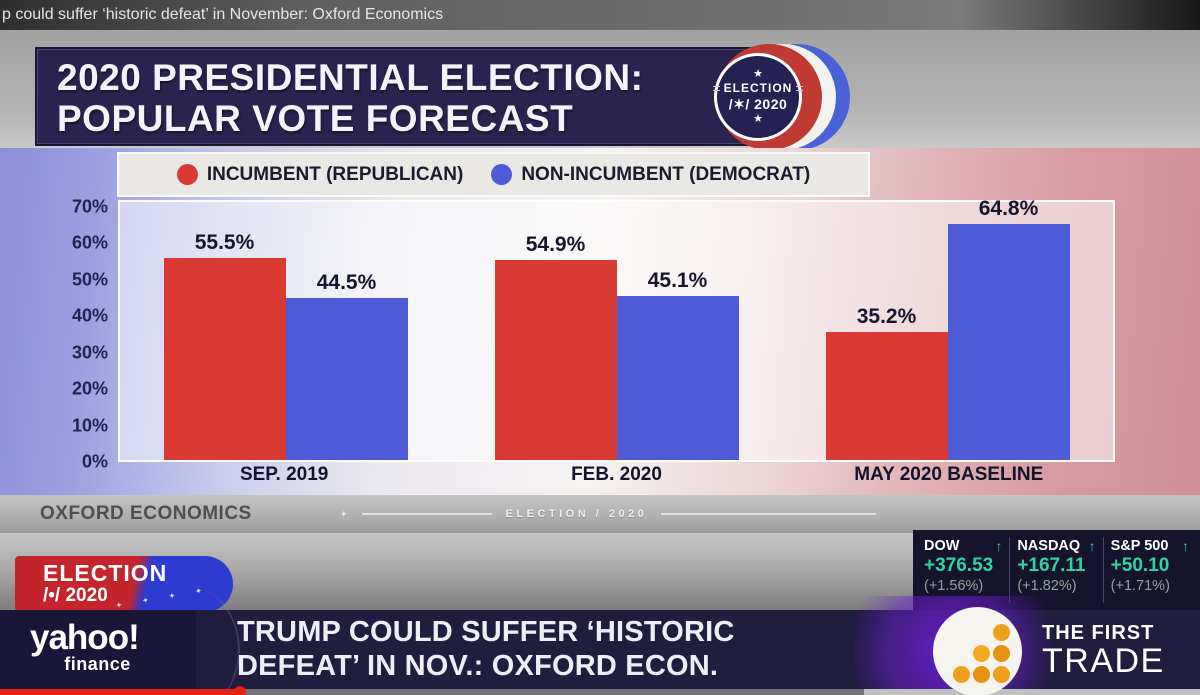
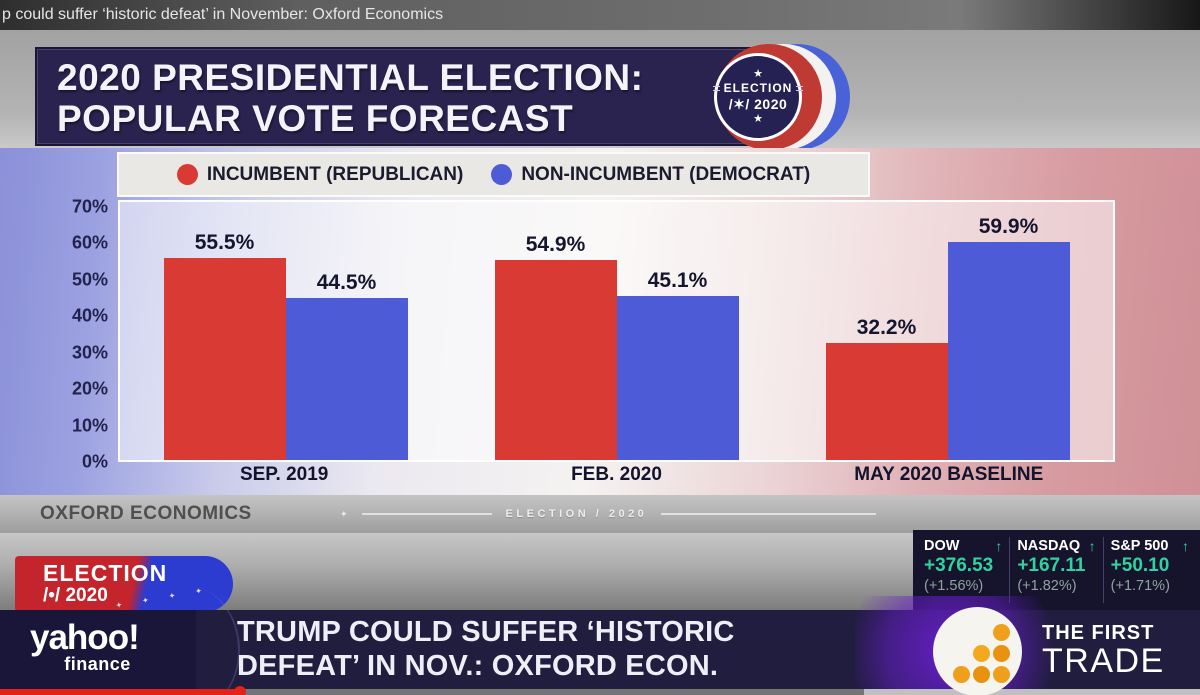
INCUMBENT (REPUBLICAN)/MAY 2020 BASELINE: 35.2% -> 32.2%
NON-INCUMBENT (DEMOCRAT)/MAY 2020 BASELINE: 64.8% -> 59.9%
